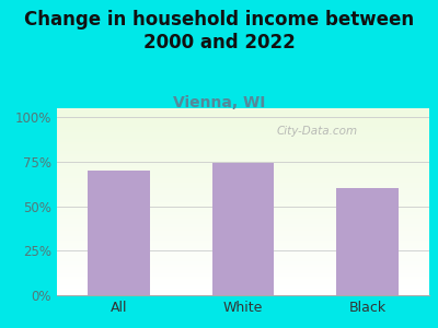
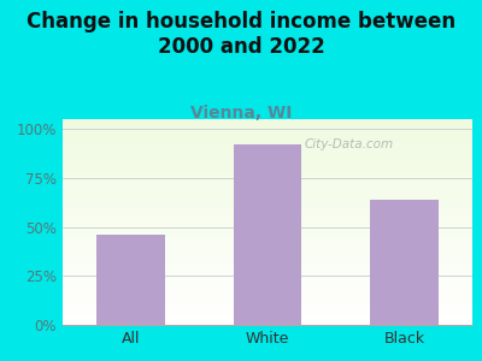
All: 70% -> 46%
White: 74% -> 92%
Black: 60% -> 64%
